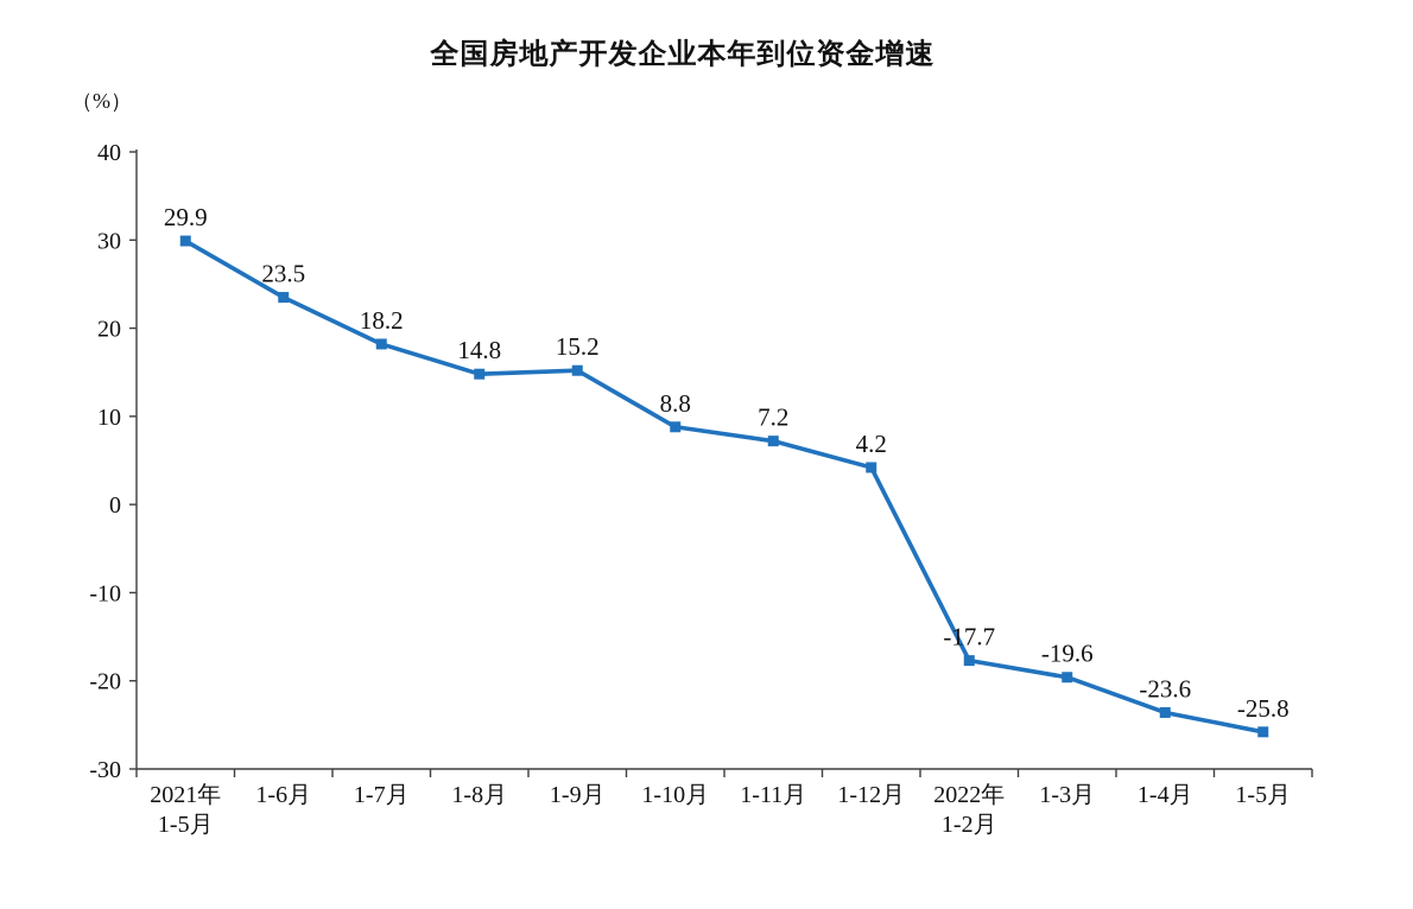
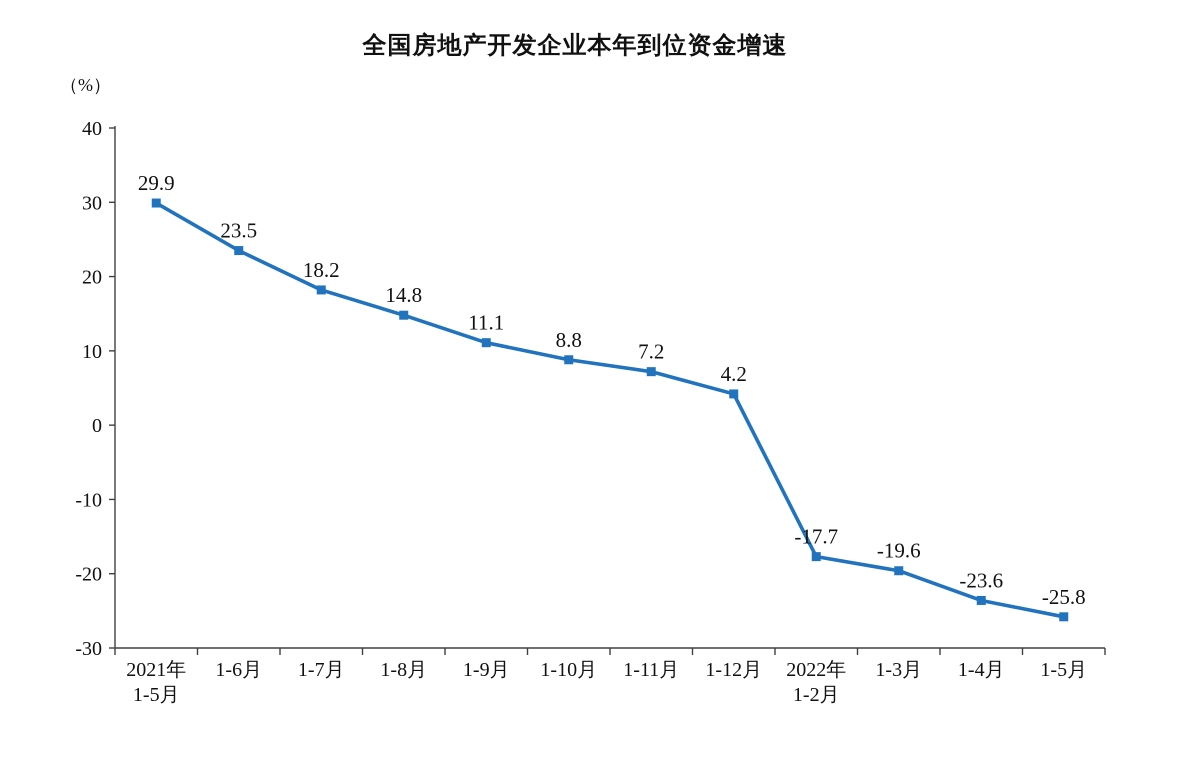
1-9月: 15.2 -> 11.1
